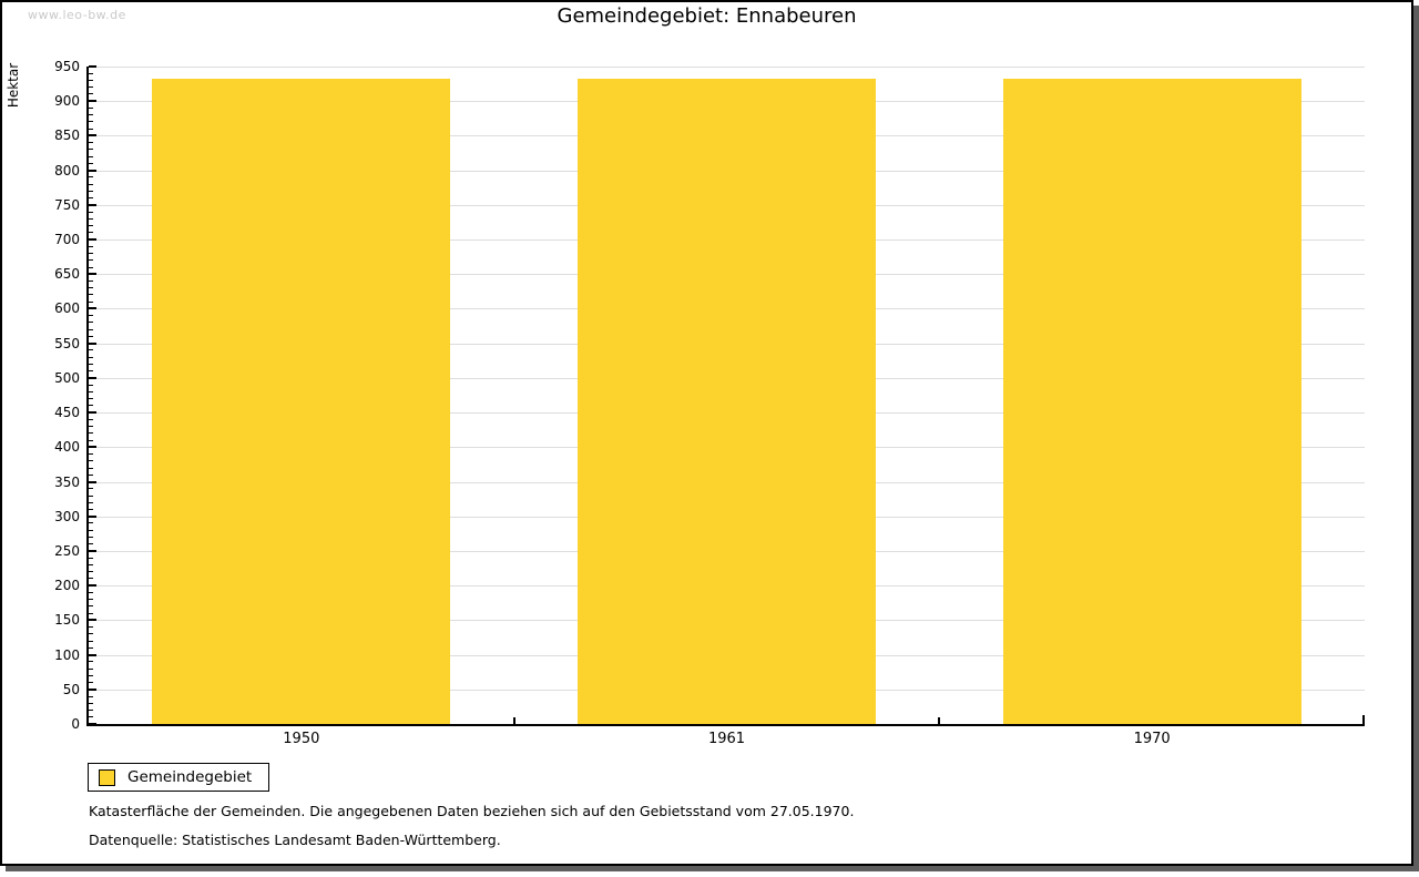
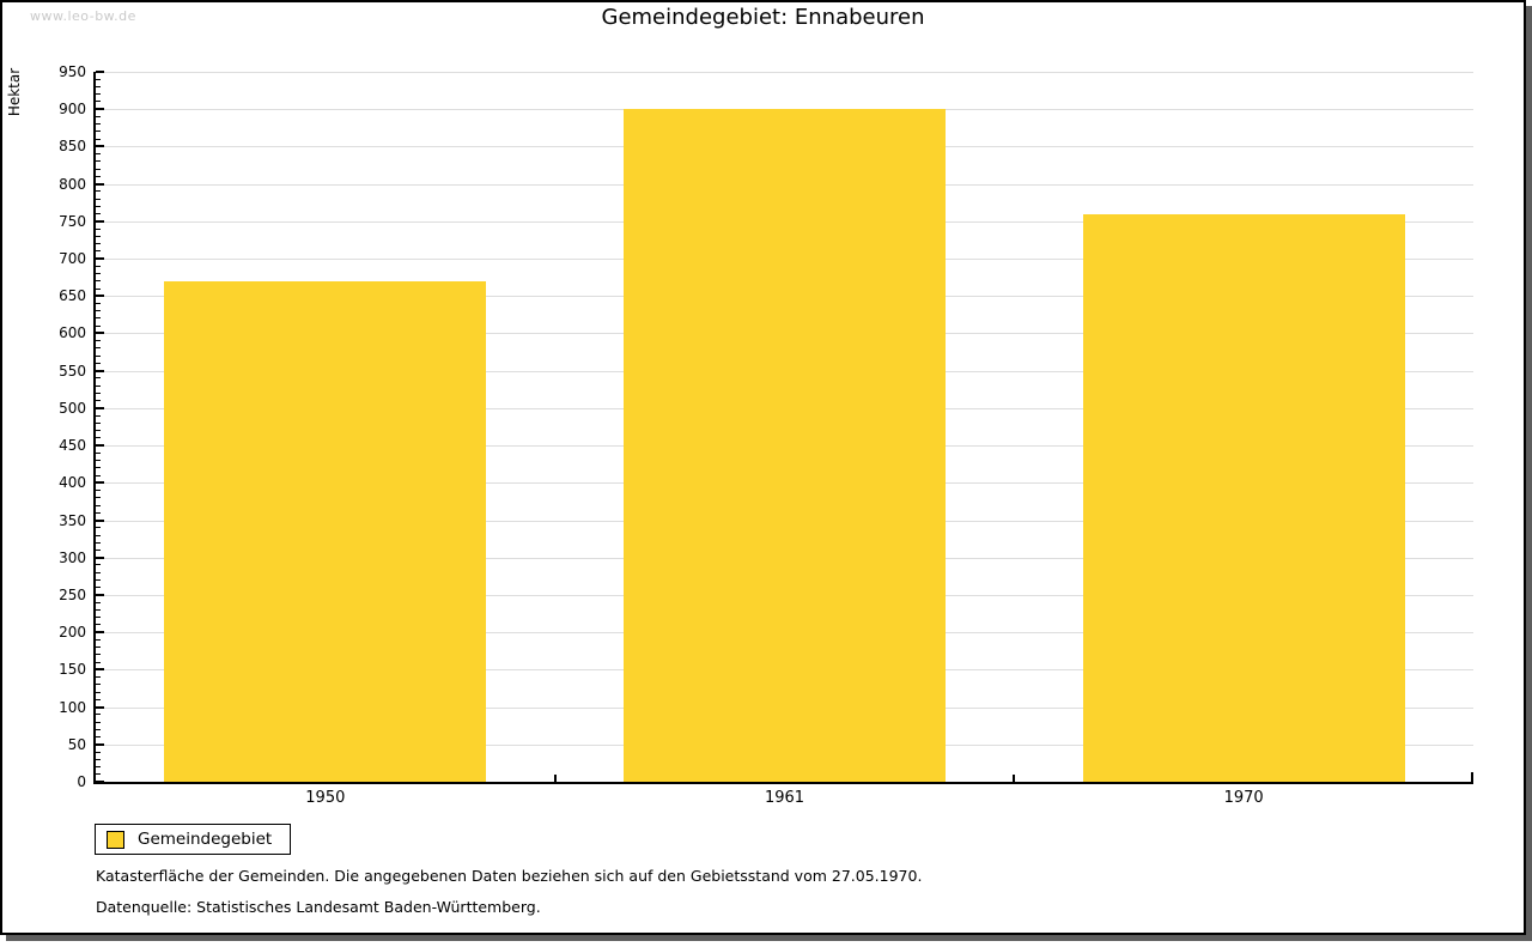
1950: 930 -> 670
1961: 930 -> 900
1970: 930 -> 760
